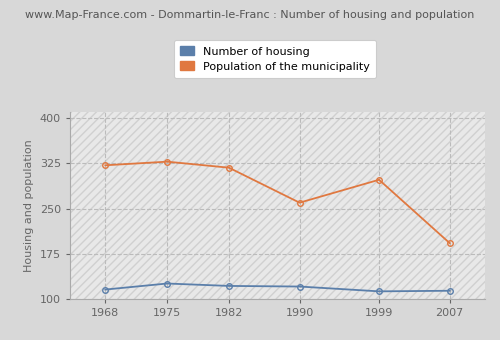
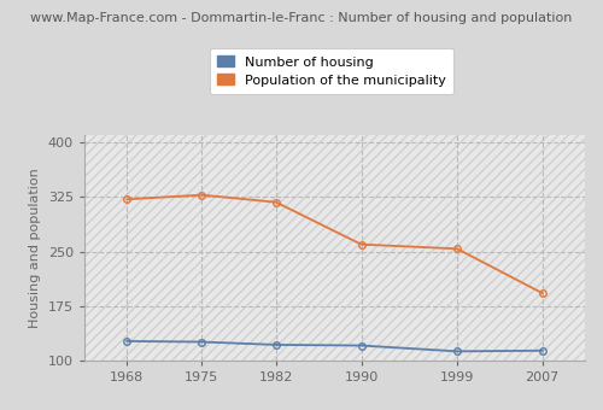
Number of housing/1968: 116 -> 127
Population of the municipality/1999: 298 -> 254
